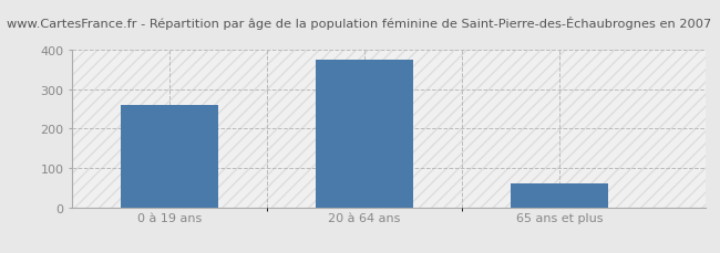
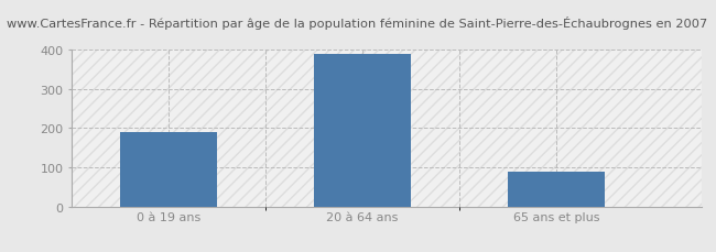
0 à 19 ans: 260 -> 190
20 à 64 ans: 375 -> 390
65 ans et plus: 60 -> 88
